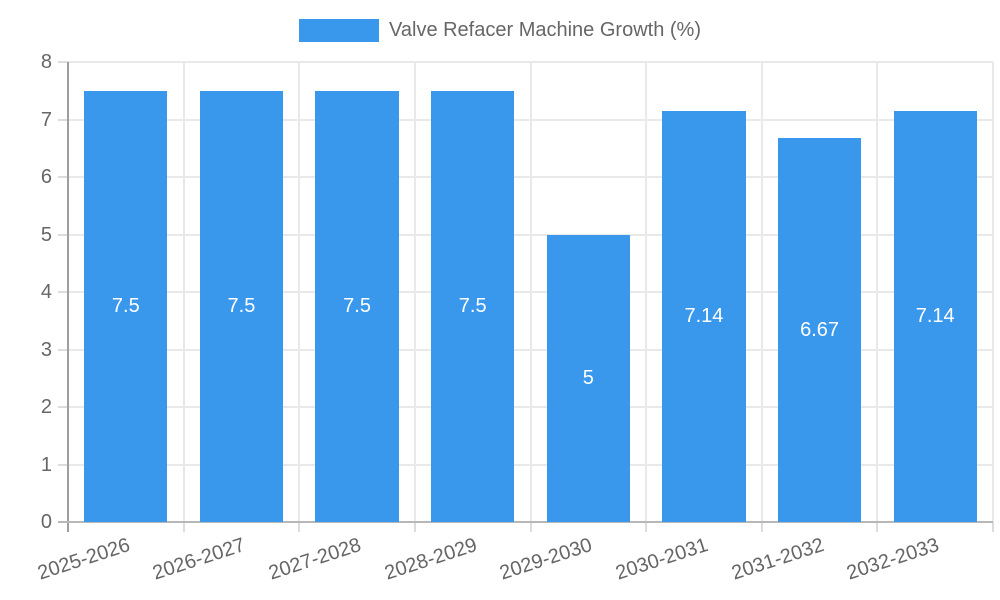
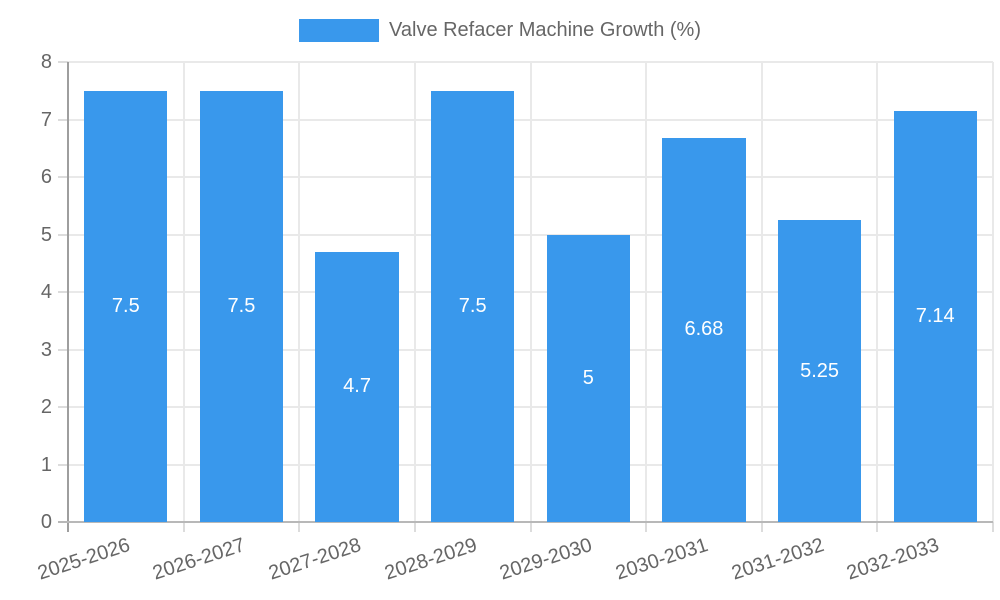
2027-2028: 7.5 -> 4.7
2030-2031: 7.14 -> 6.68
2031-2032: 6.67 -> 5.25
